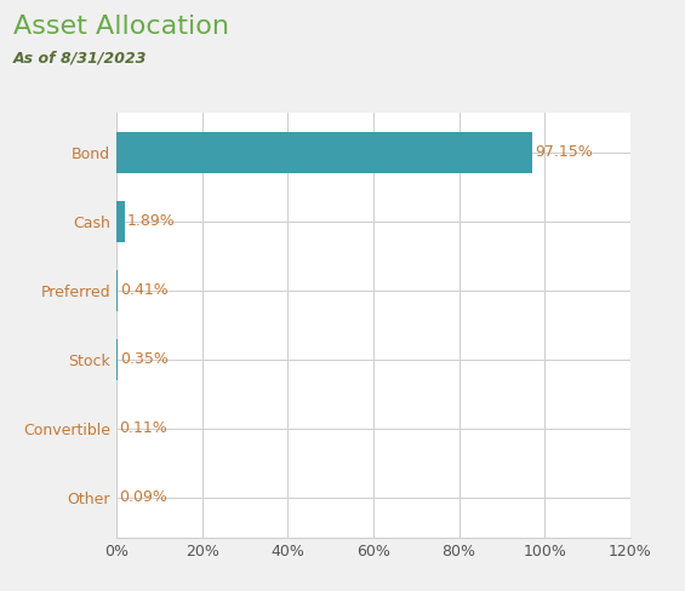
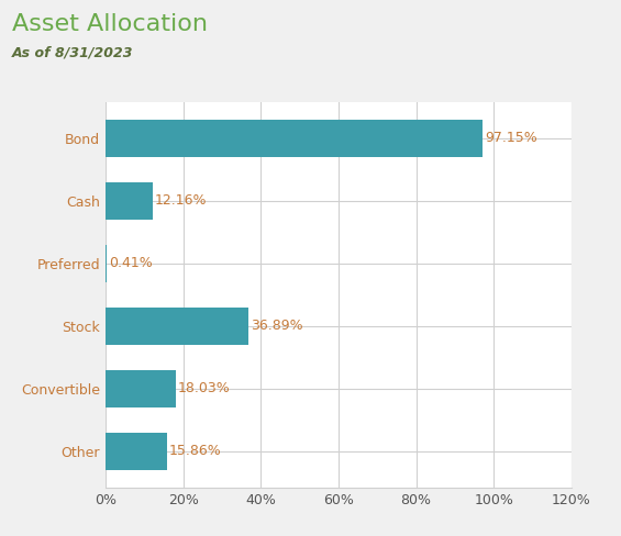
Cash: 1.89% -> 12.16%
Stock: 0.35% -> 36.89%
Convertible: 0.11% -> 18.03%
Other: 0.09% -> 15.86%
